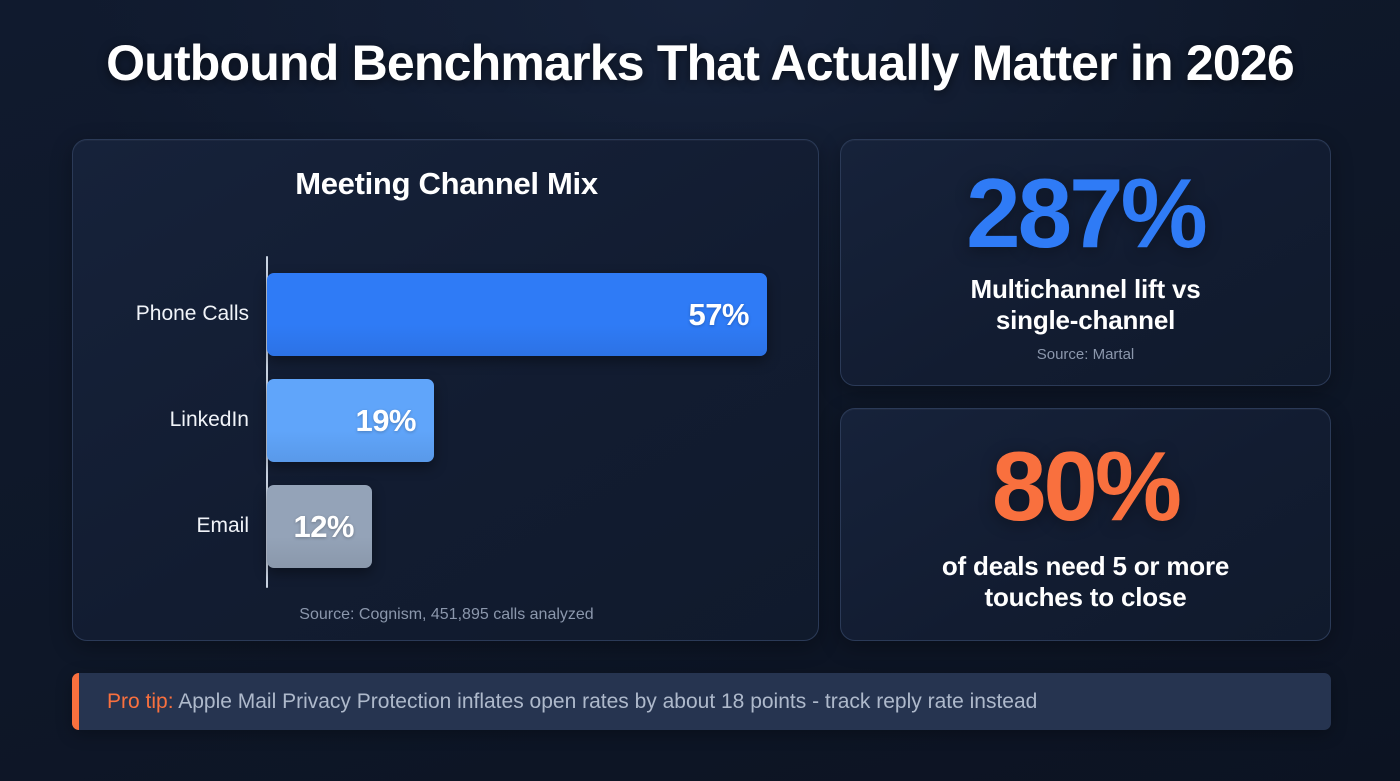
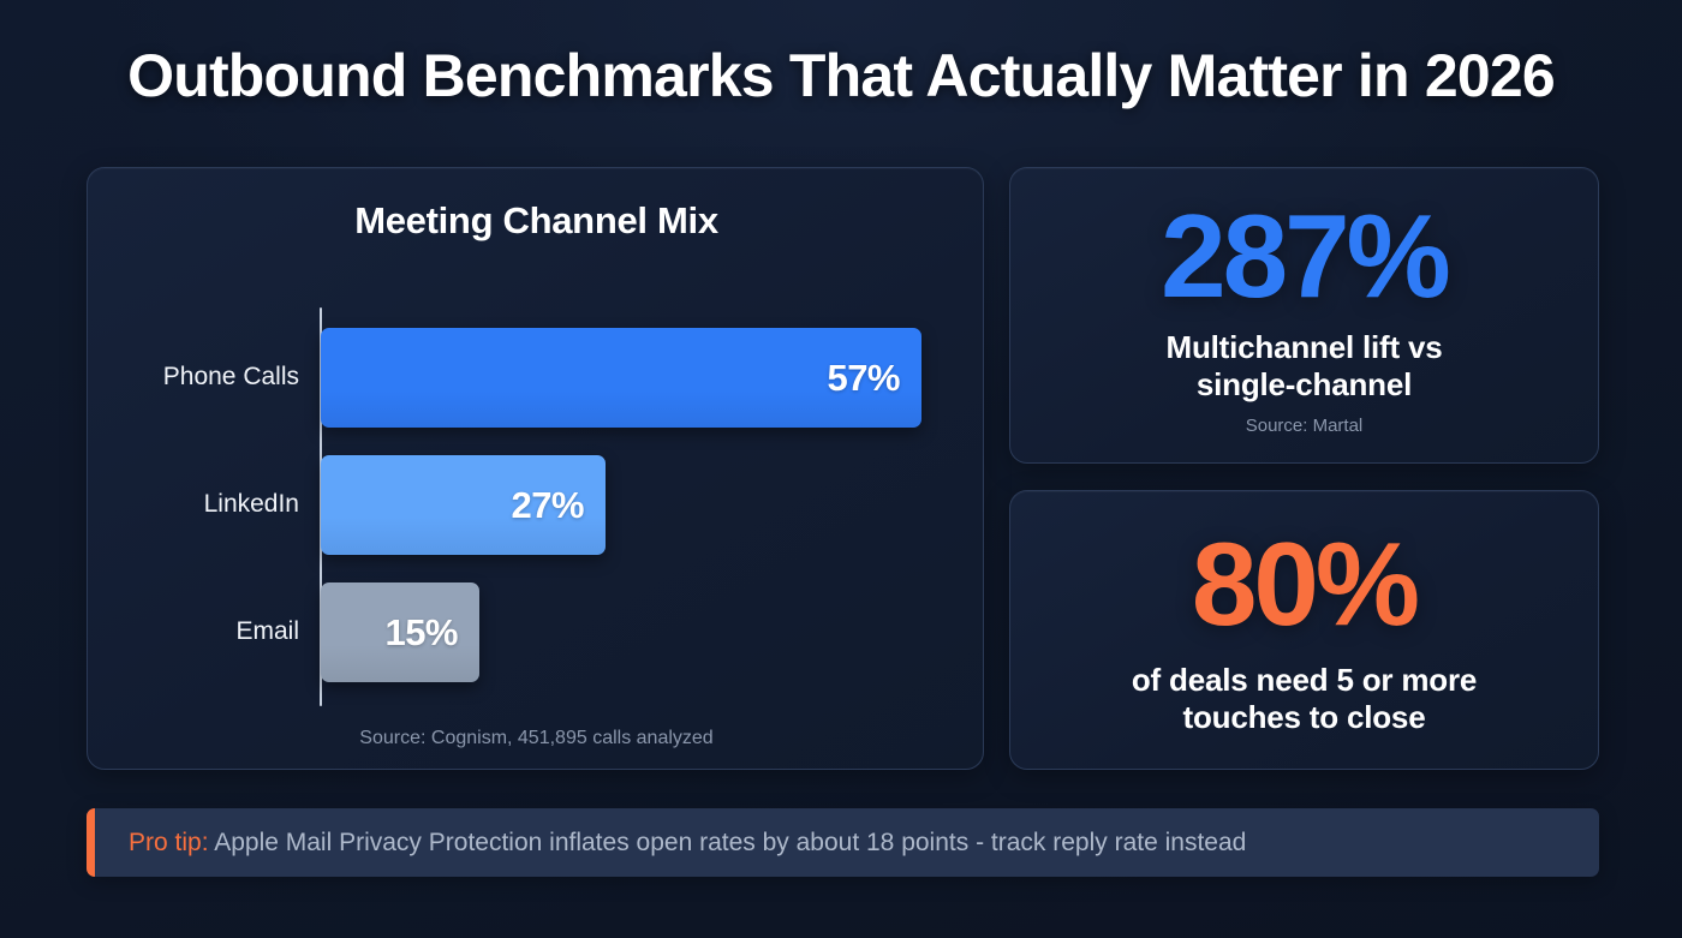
LinkedIn: 19% -> 27%
Email: 12% -> 15%
